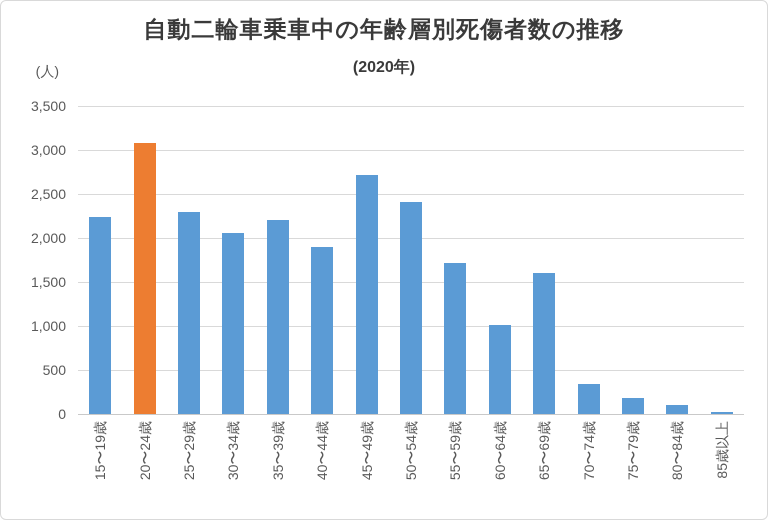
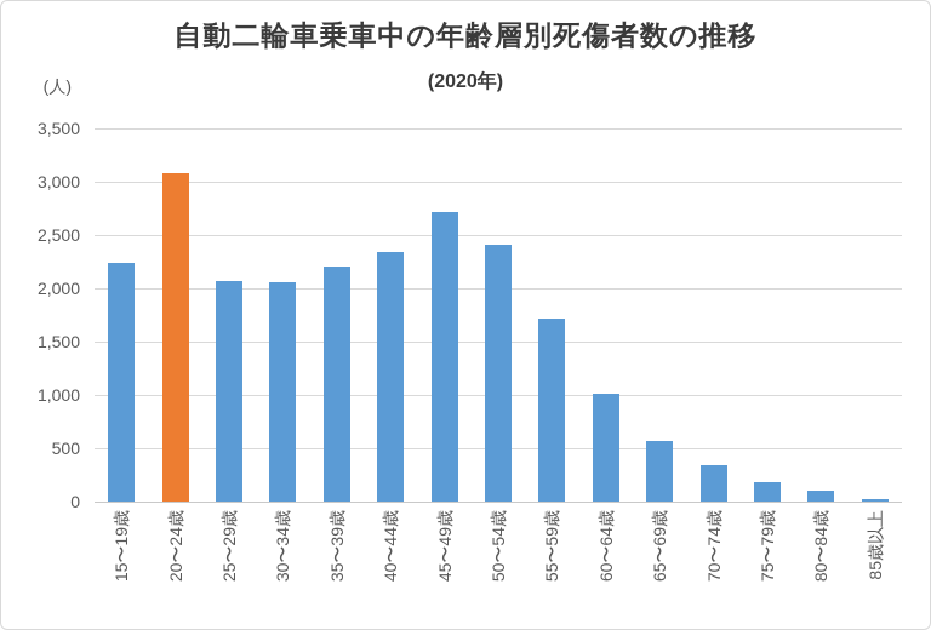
25〜29歳: 2300 -> 2100
40〜44歳: 1900 -> 2300
65〜69歳: 1600 -> 600
